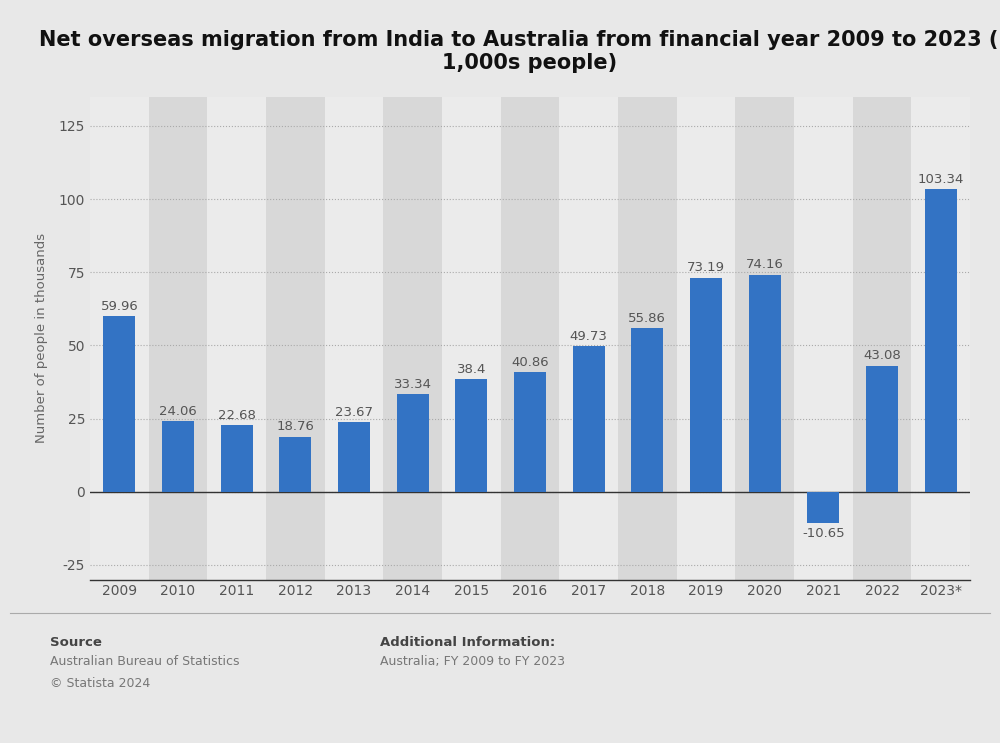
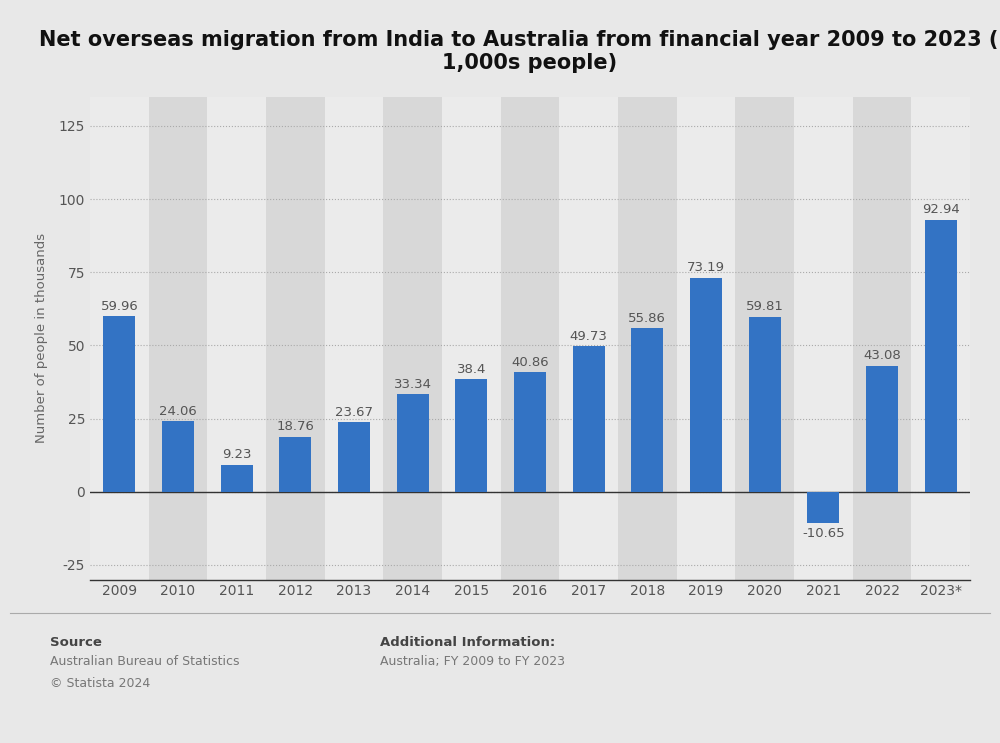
2011: 22.68 -> 9.23
2020: 74.16 -> 59.81
2023*: 103.34 -> 92.94
